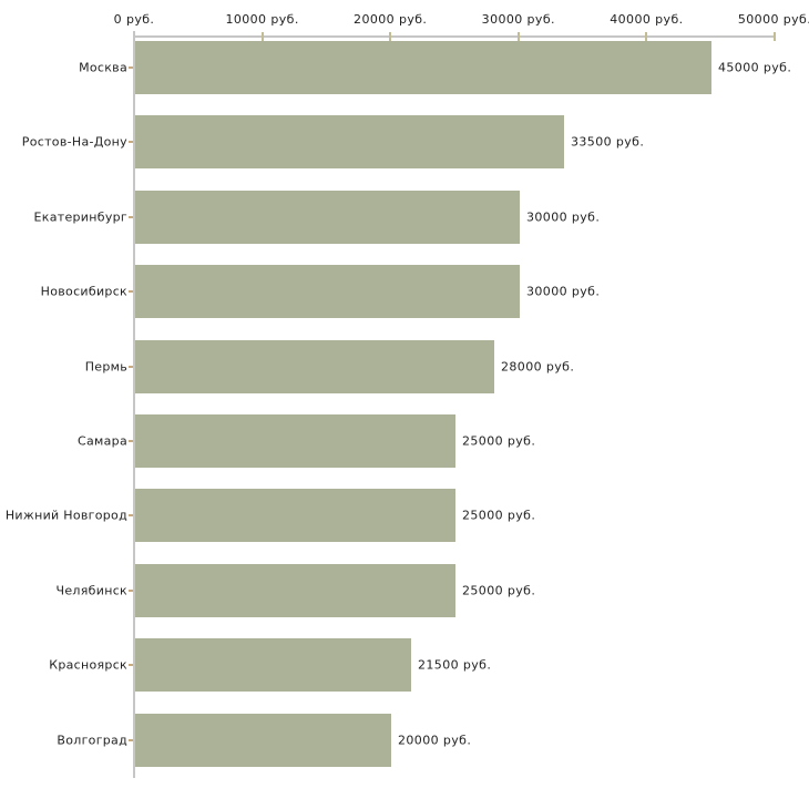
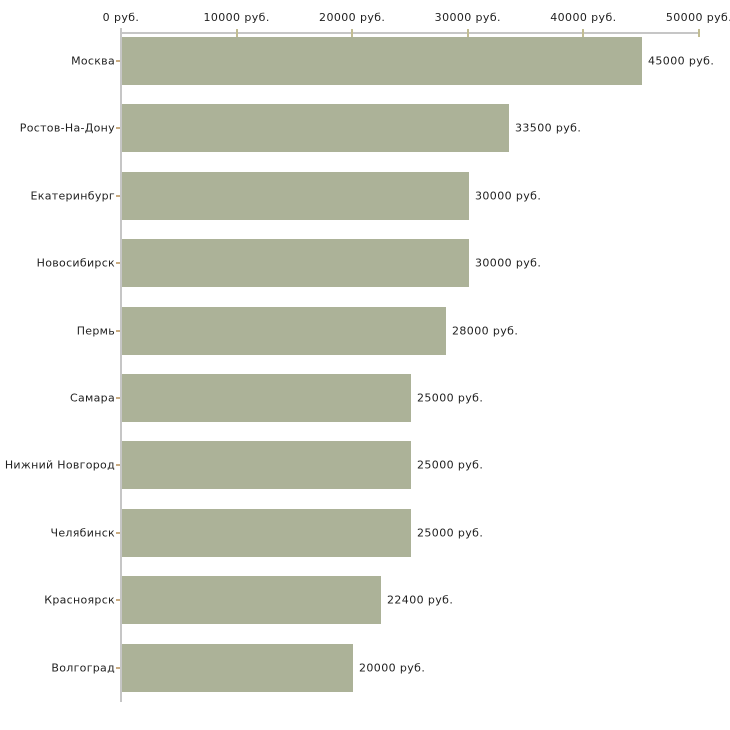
Красноярск: 21500 -> 22400
